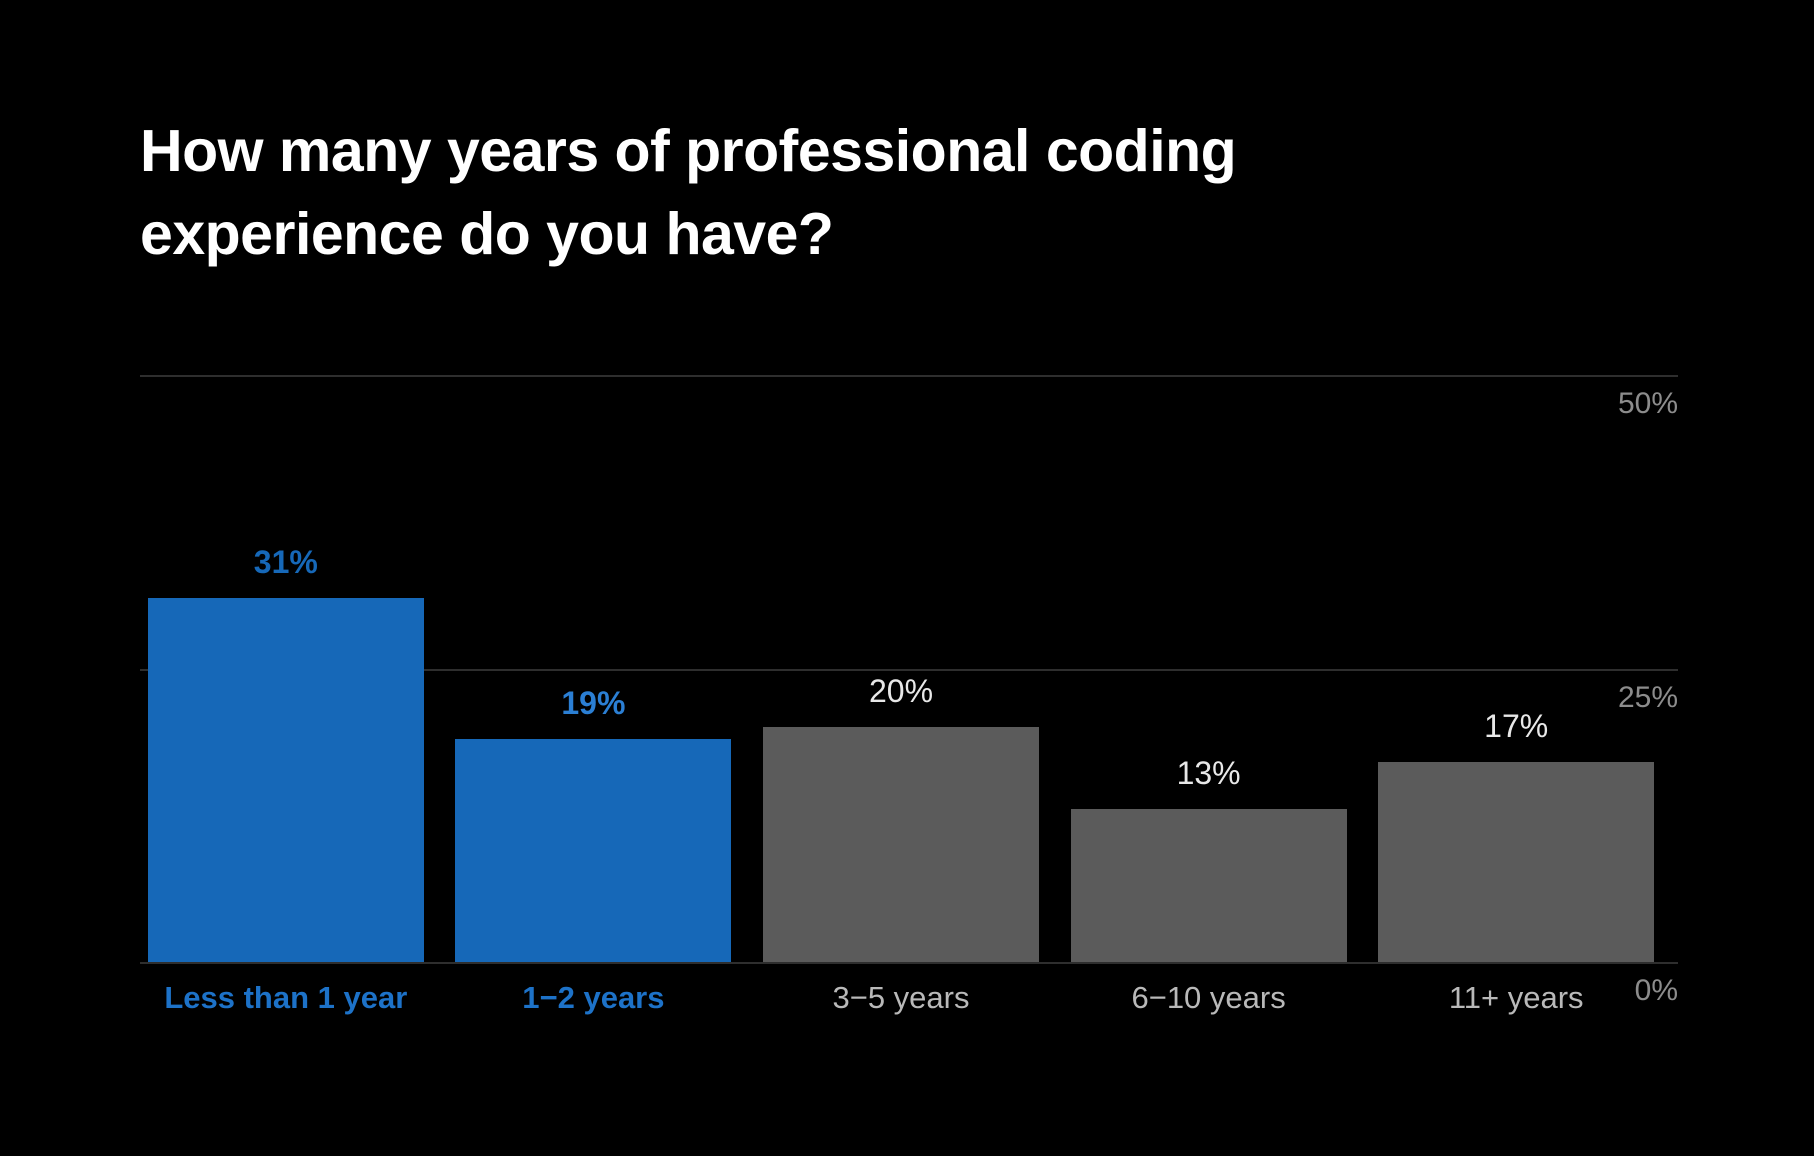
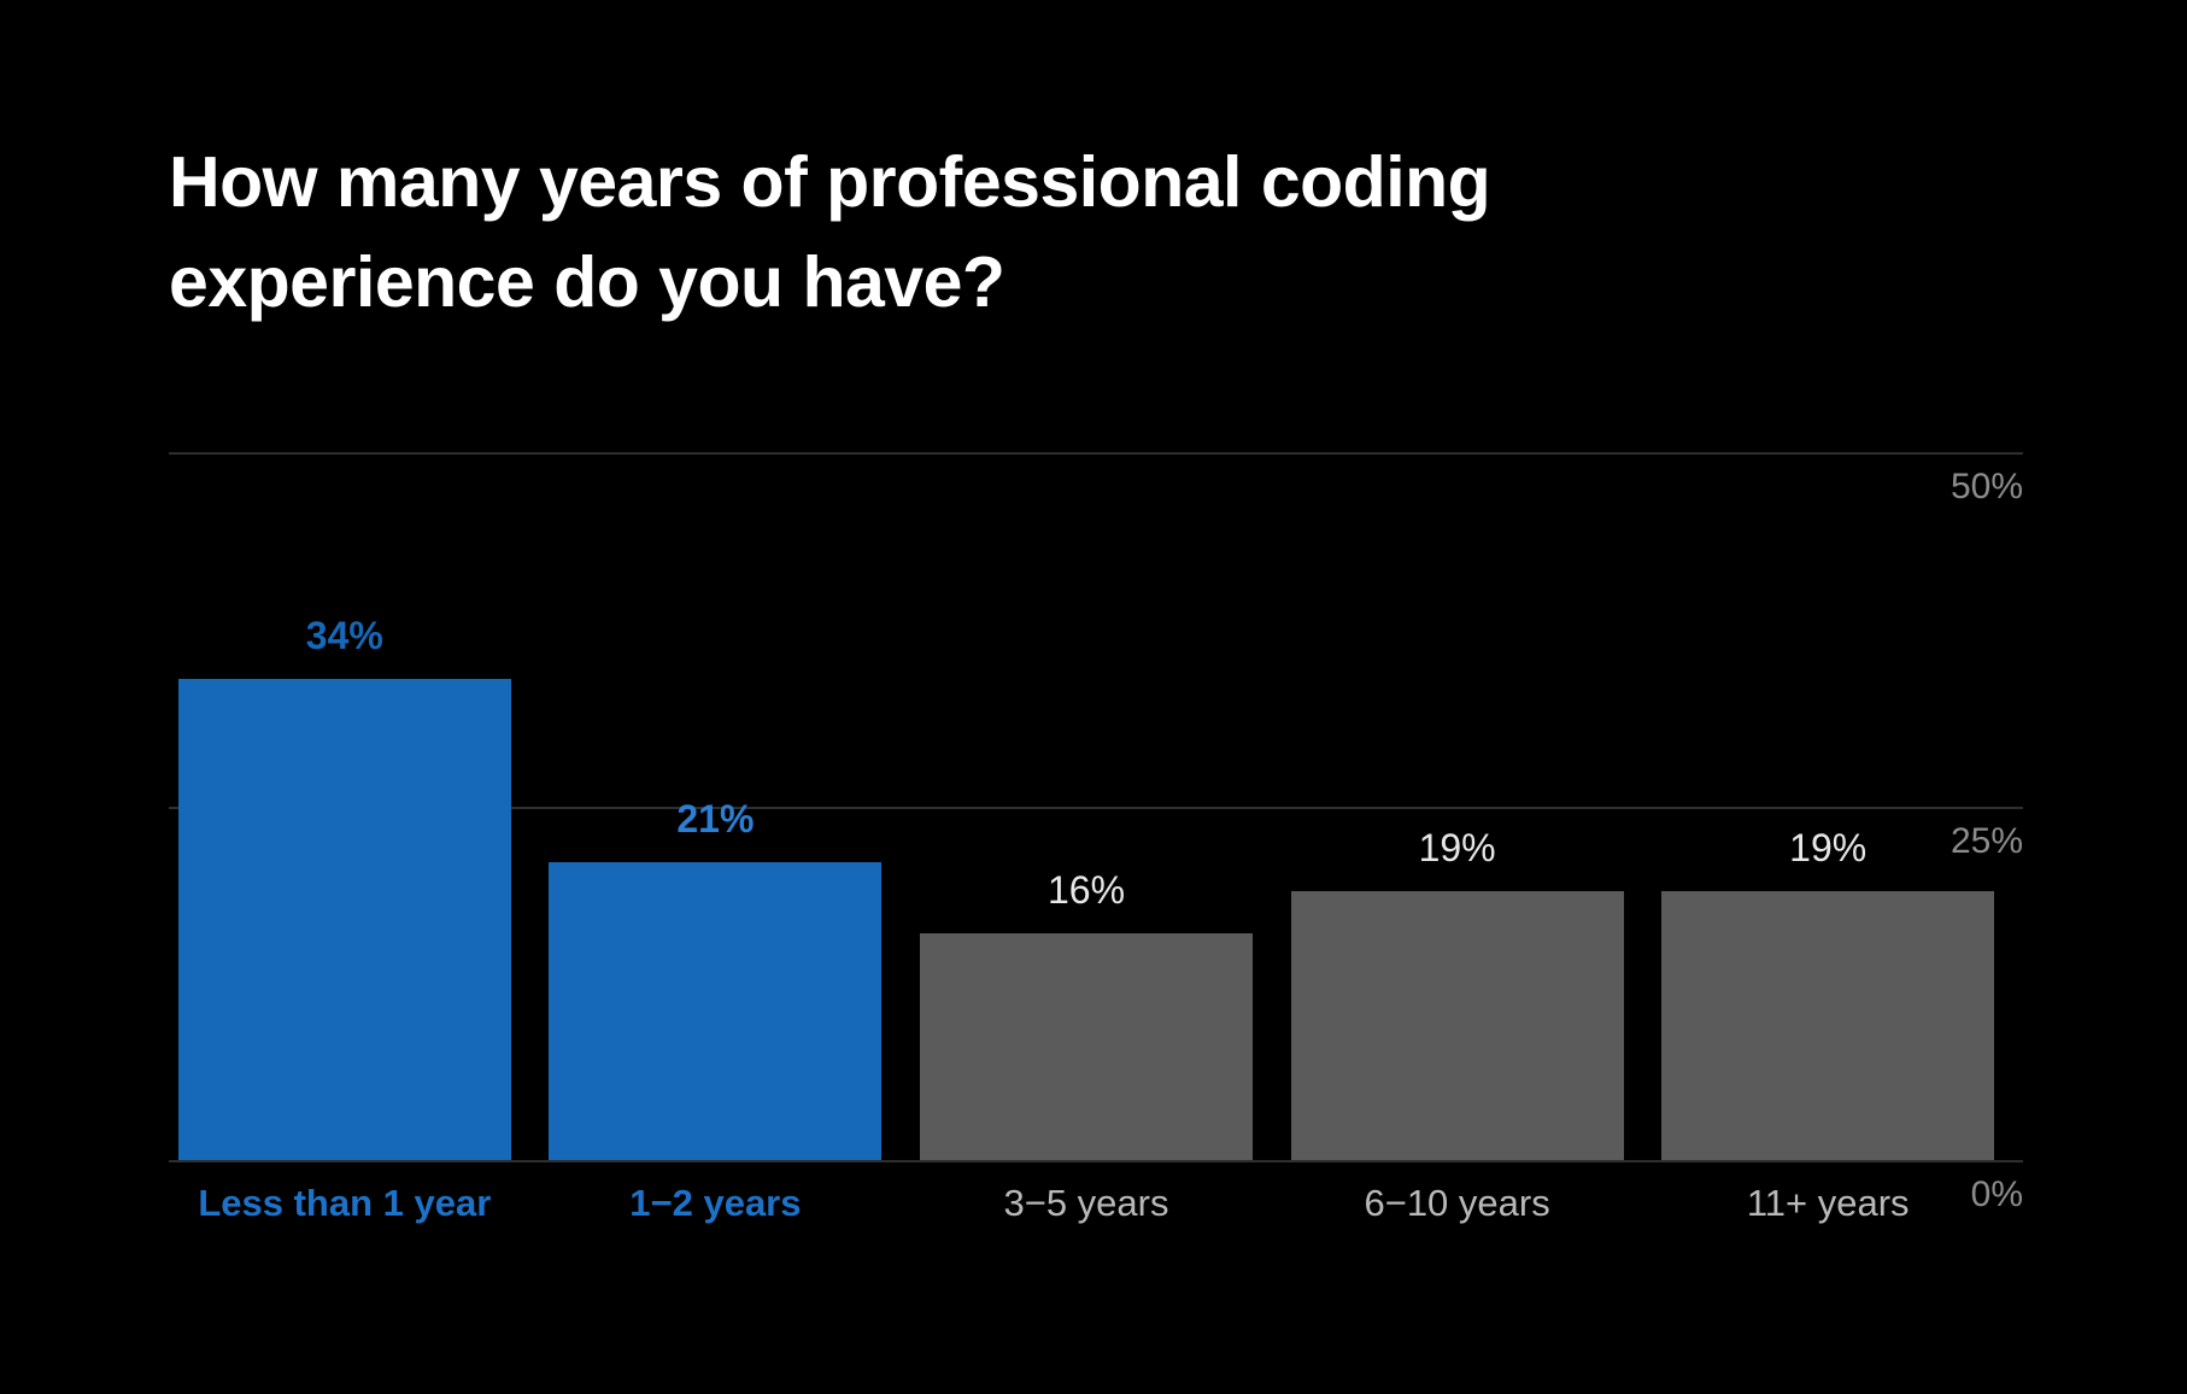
Less than 1 year: 31% -> 34%
1−2 years: 19% -> 21%
3−5 years: 20% -> 16%
6−10 years: 13% -> 19%
11+ years: 17% -> 19%
